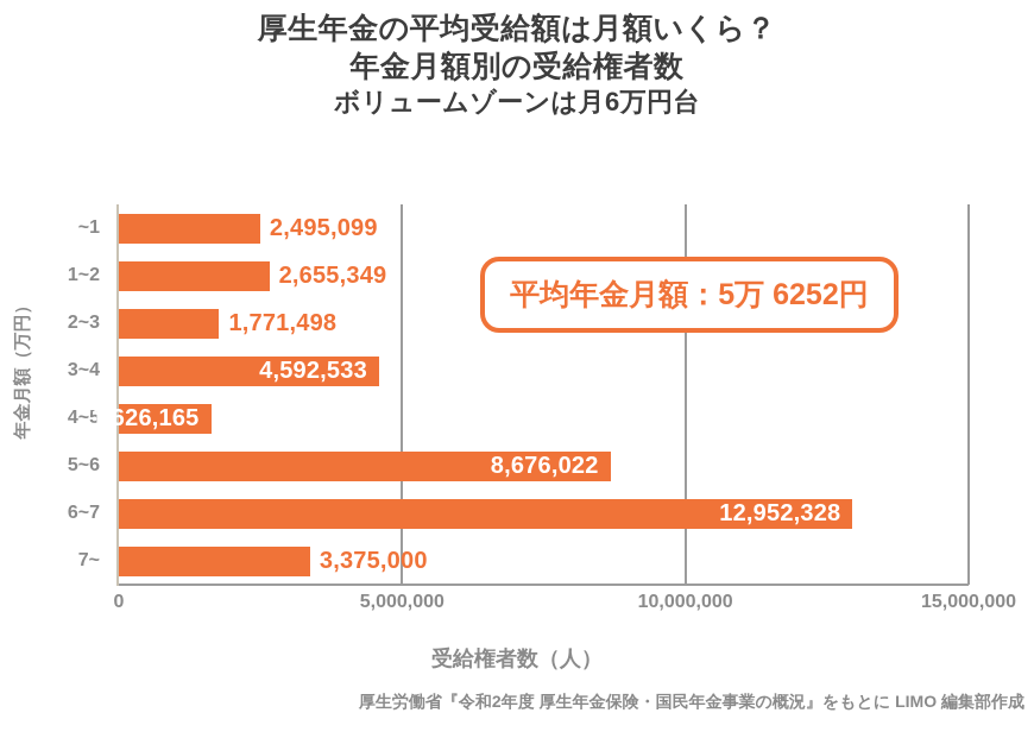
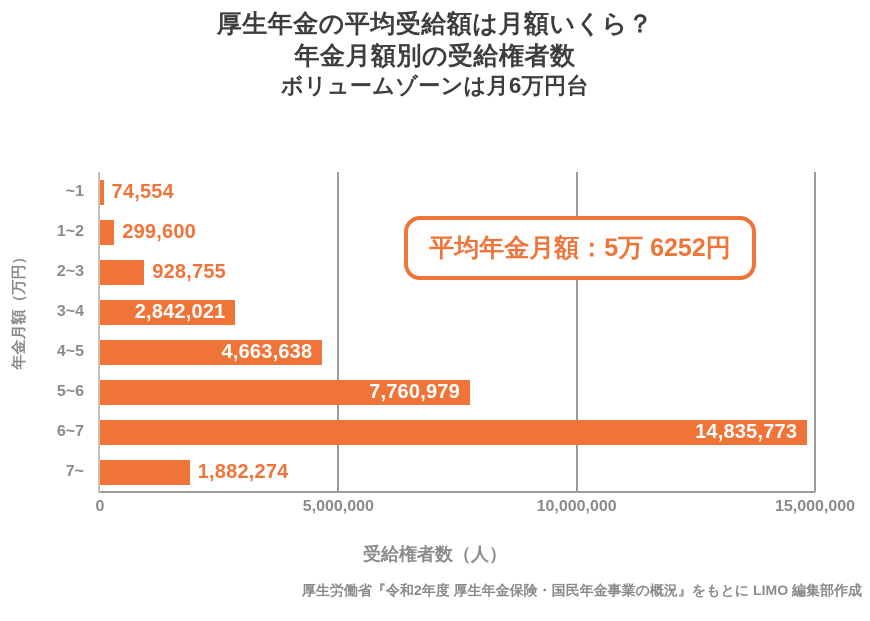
~1: 2,495,099 -> 74,554
1~2: 2,655,349 -> 299,600
2~3: 1,771,498 -> 928,755
3~4: 4,592,533 -> 2,842,021
4~5: 1,626,165 -> 4,663,638
5~6: 8,676,022 -> 7,760,979
6~7: 12,952,328 -> 14,835,773
7~: 3,375,000 -> 1,882,274
